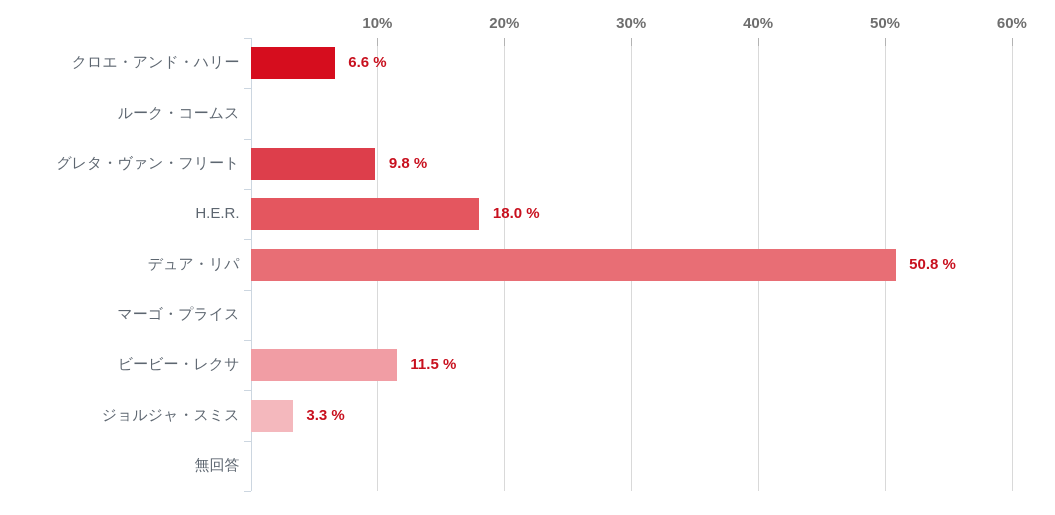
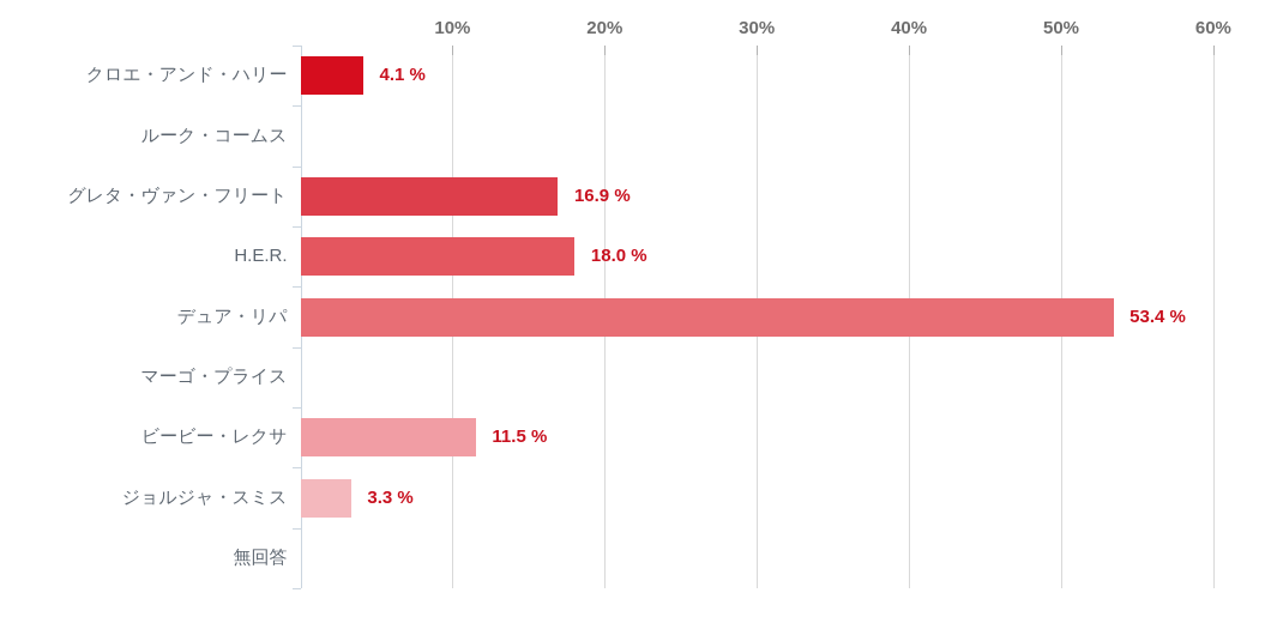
クロエ・アンド・ハリー: 6.6 -> 4.1
グレタ・ヴァン・フリート: 9.8 -> 16.9
デュア・リパ: 50.8 -> 53.4
